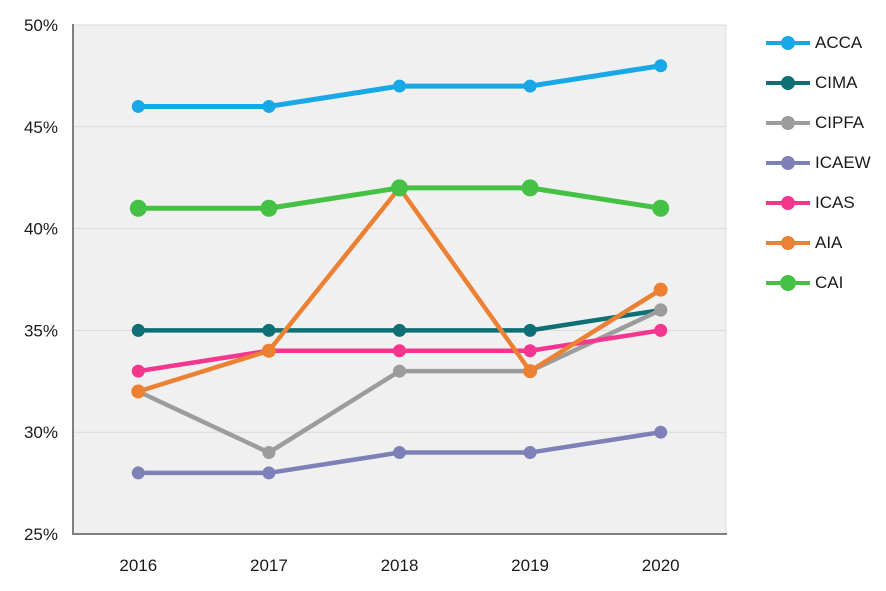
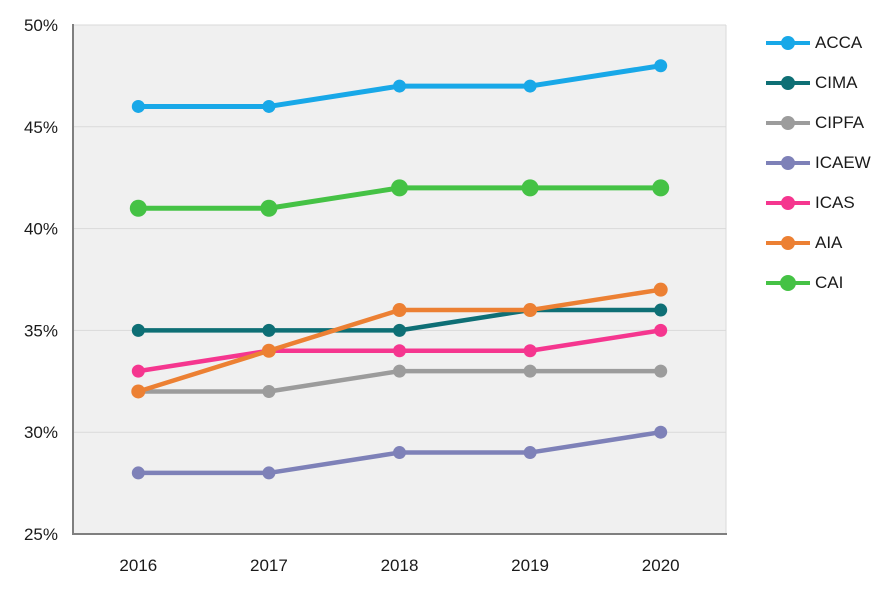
CIPFA/2017: 29% -> 32%
AIA/2018: 42% -> 36%
CIMA/2019: 35% -> 36%
AIA/2019: 33% -> 36%
CIPFA/2020: 36% -> 33%
CAI/2020: 41% -> 42%
